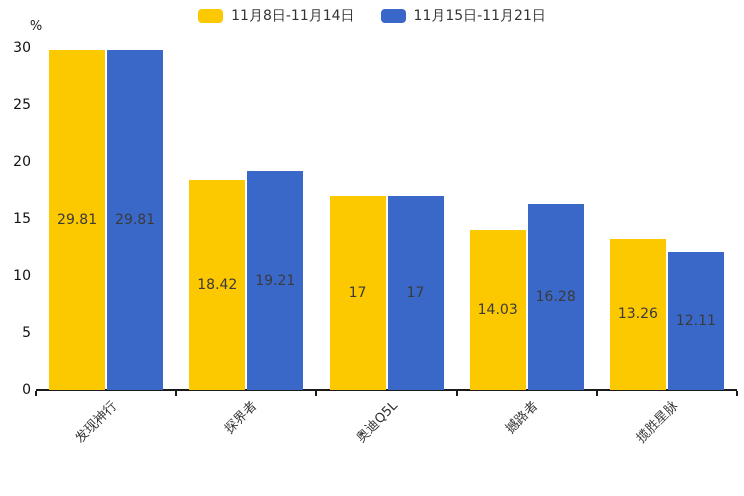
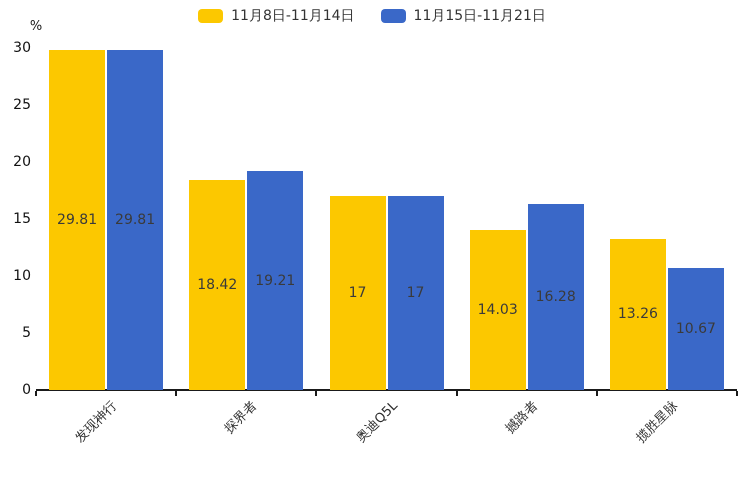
11月15日-11月21日/揽胜星脉: 12.11 -> 10.67
